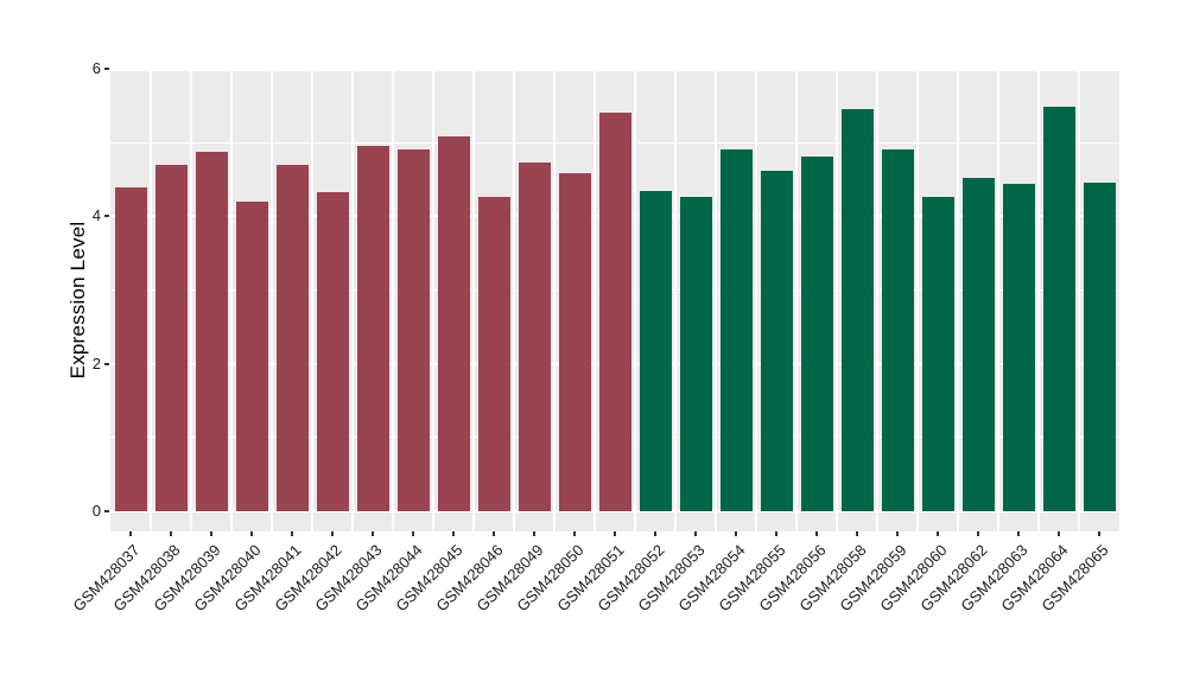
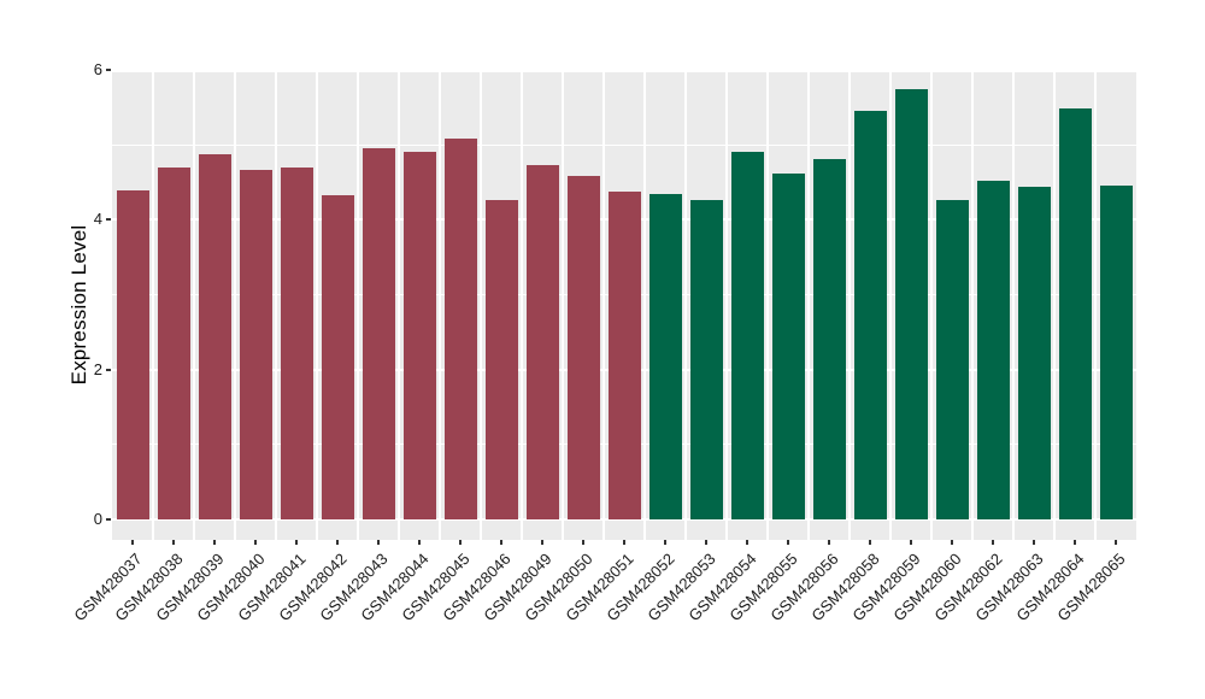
GSM428040: 4.2 -> 4.7
GSM428051: 5.4 -> 4.4
GSM428059: 4.9 -> 5.7
